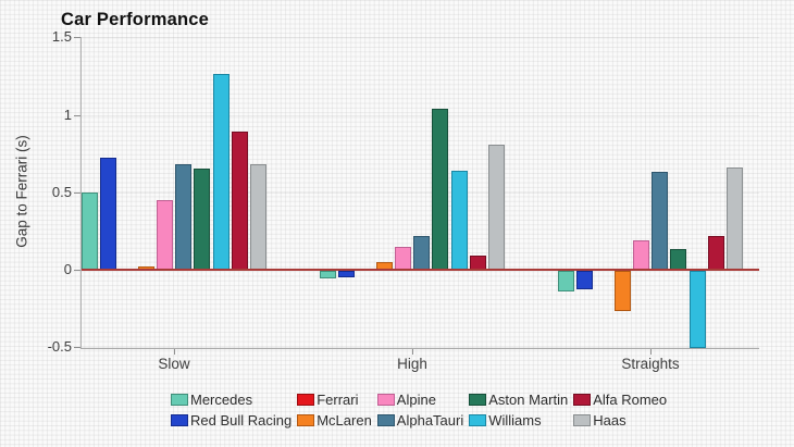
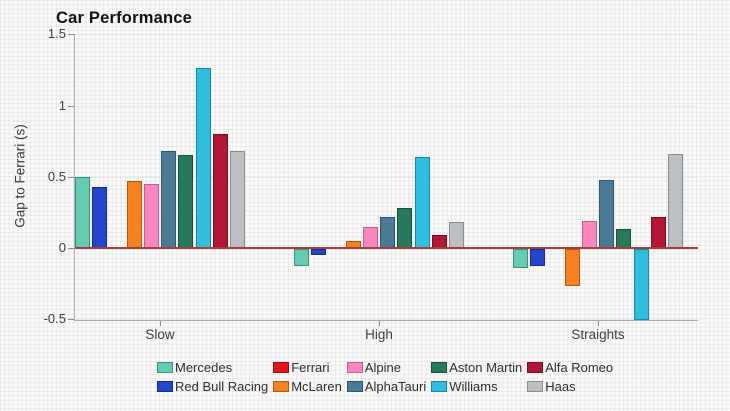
Red Bull Racing/Slow: 0.72 -> 0.43
McLaren/Slow: 0.02 -> 0.47
Alfa Romeo/Slow: 0.89 -> 0.80
Mercedes/High: -0.05 -> -0.12
Aston Martin/High: 1.04 -> 0.28
Haas/High: 0.81 -> 0.18
AlphaTauri/Straights: 0.63 -> 0.48
